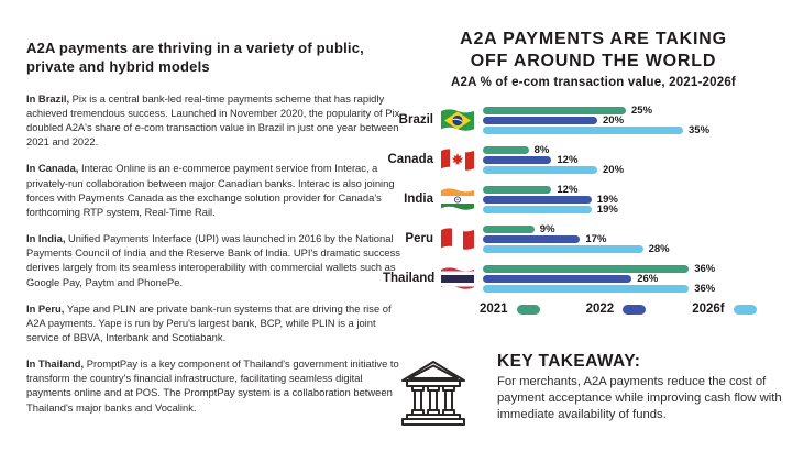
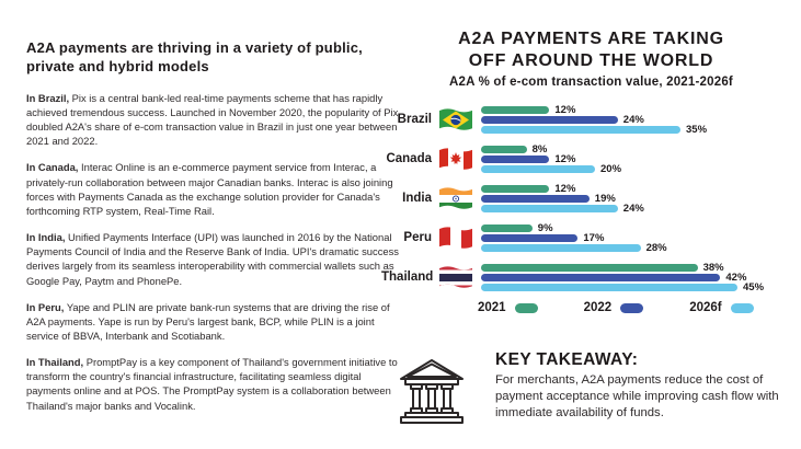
2021/Brazil: 25% -> 12%
2022/Brazil: 20% -> 24%
2026f/India: 19% -> 24%
2021/Thailand: 36% -> 38%
2022/Thailand: 26% -> 42%
2026f/Thailand: 36% -> 45%
